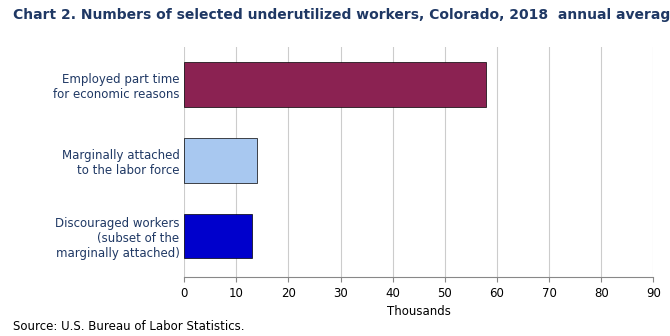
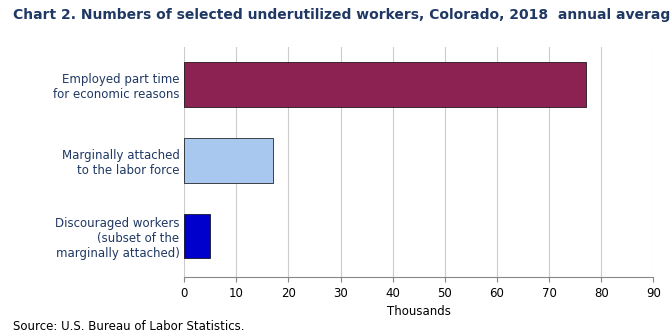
Employed part time for economic reasons: 58 -> 77
Marginally attached to the labor force: 14 -> 17
Discouraged workers (subset of the marginally attached): 13 -> 5
